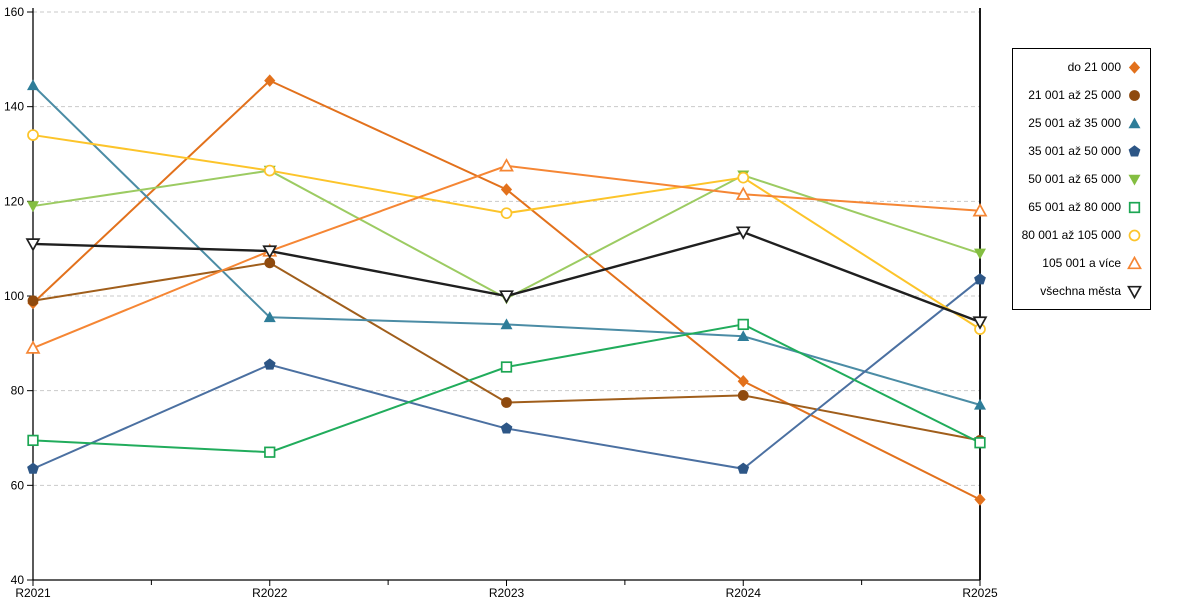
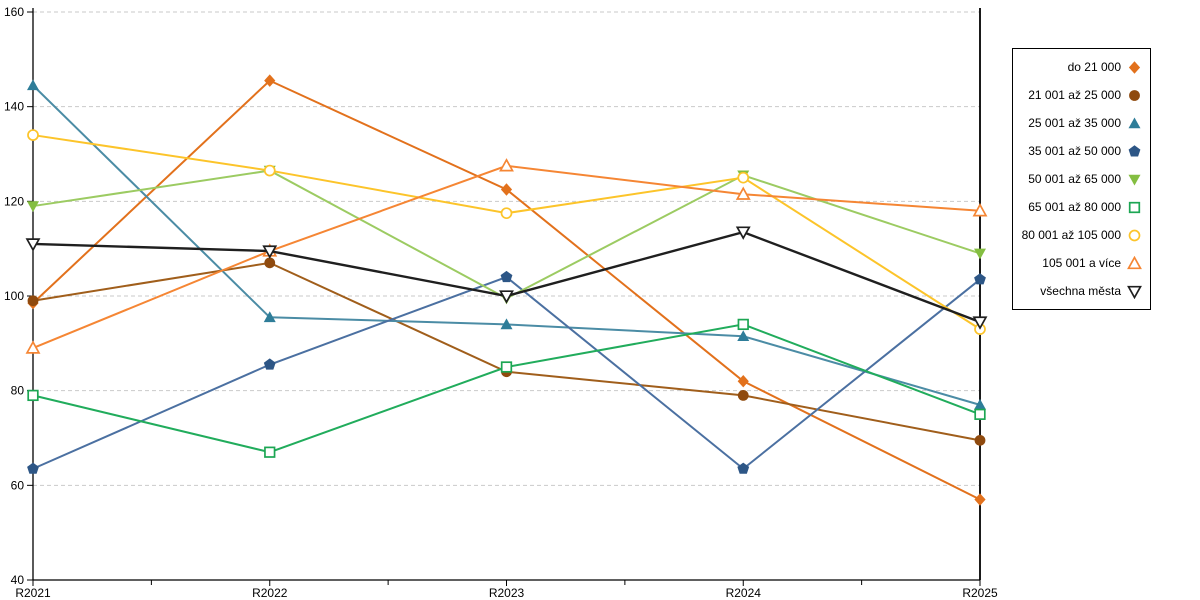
65 001 až 80 000/R2021: 70 -> 79
21 001 až 25 000/R2023: 78 -> 84
35 001 až 50 000/R2023: 72 -> 104
65 001 až 80 000/R2025: 69 -> 75
